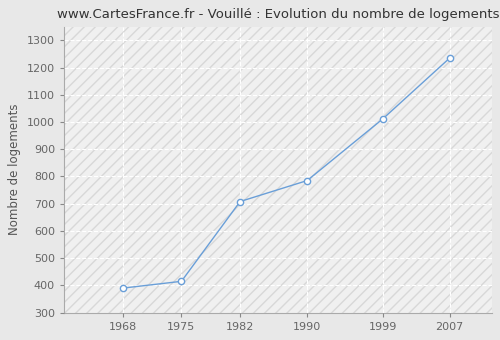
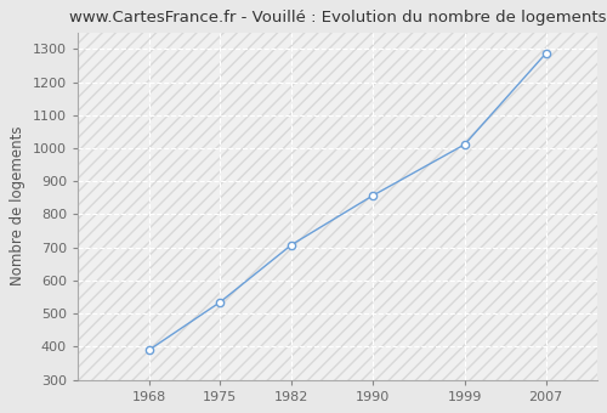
1975: 415 -> 535
1990: 785 -> 857
2007: 1235 -> 1287
